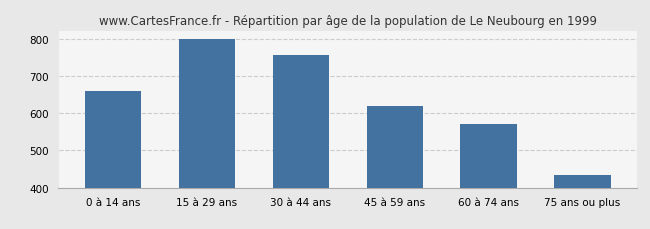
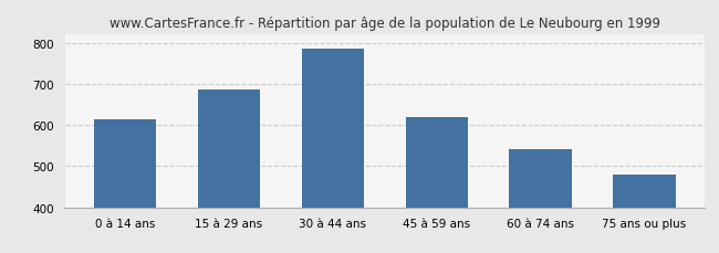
0 à 14 ans: 660 -> 615
15 à 29 ans: 800 -> 685
30 à 44 ans: 757 -> 785
60 à 74 ans: 570 -> 540
75 ans ou plus: 435 -> 480
